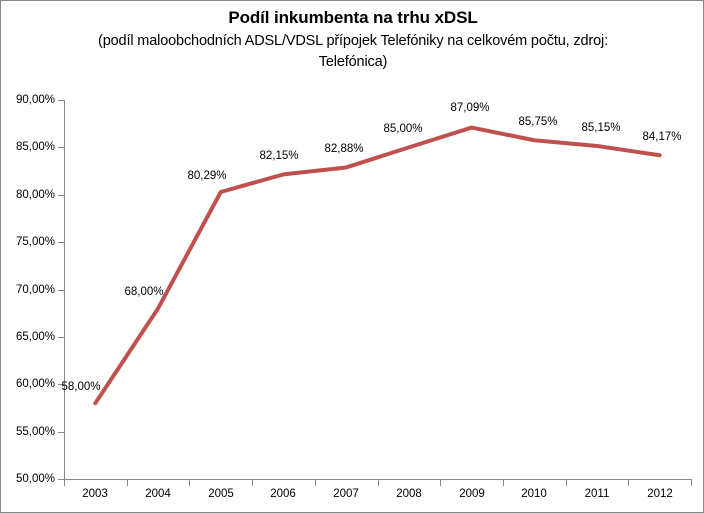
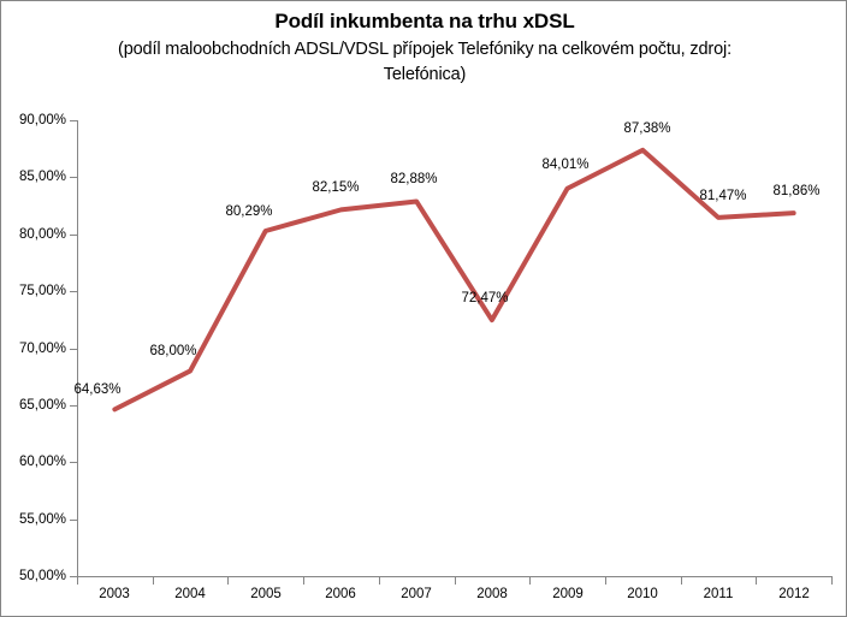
2003: 58,00% -> 64,63%
2008: 85,00% -> 72,47%
2009: 87,09% -> 84,01%
2010: 85,75% -> 87,38%
2011: 85,15% -> 81,47%
2012: 84,17% -> 81,86%
